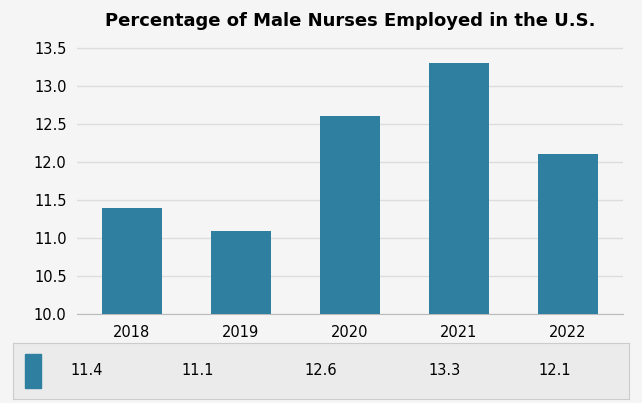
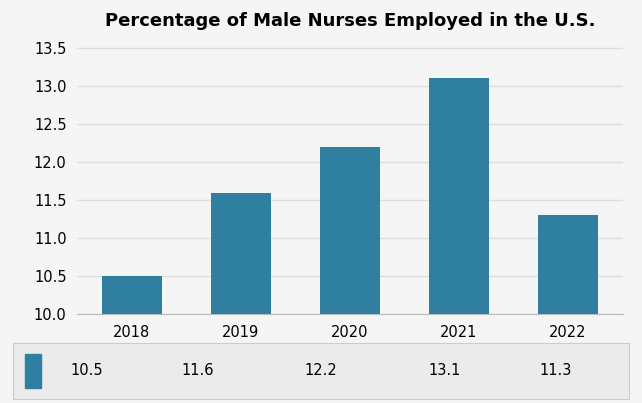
2018: 11.4 -> 10.5
2019: 11.1 -> 11.6
2020: 12.6 -> 12.2
2021: 13.3 -> 13.1
2022: 12.1 -> 11.3
